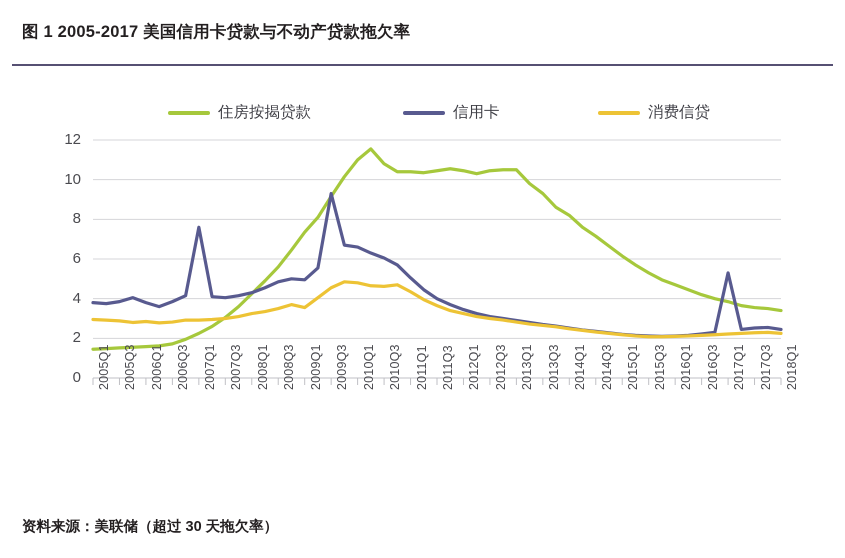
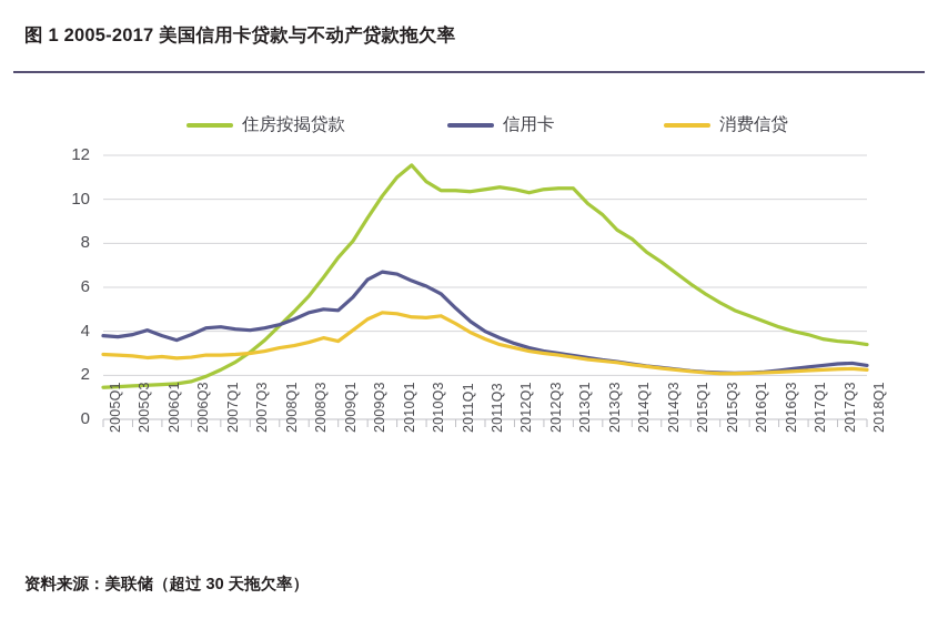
信用卡/2007Q1: 7.6 -> 4.2
信用卡/2009Q3: 9.3 -> 6.3
信用卡/2017Q1: 5.3 -> 2.4
